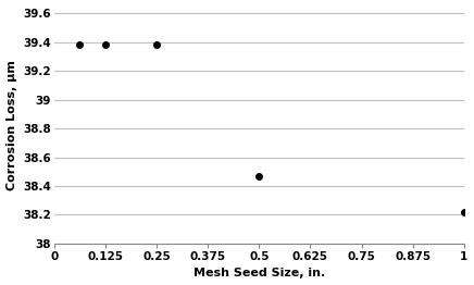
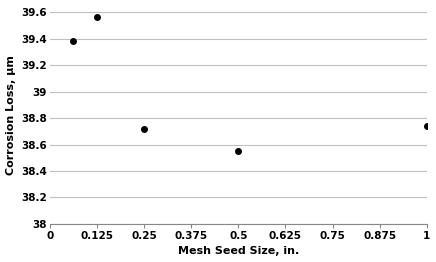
0.125: 39.38 -> 39.56
0.25: 39.38 -> 38.72
0.5: 38.47 -> 38.55
1: 38.22 -> 38.74
